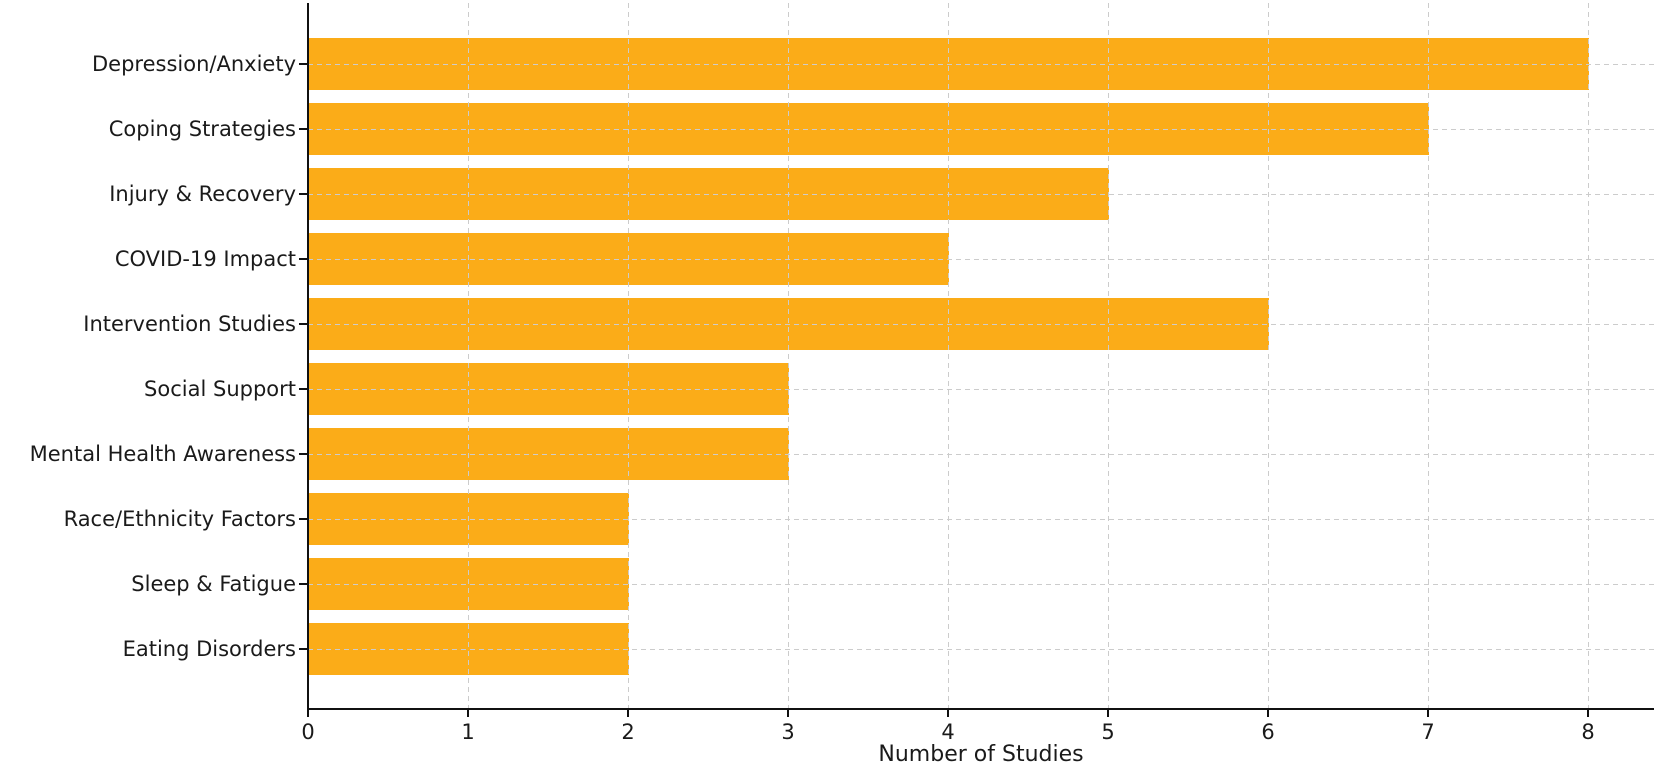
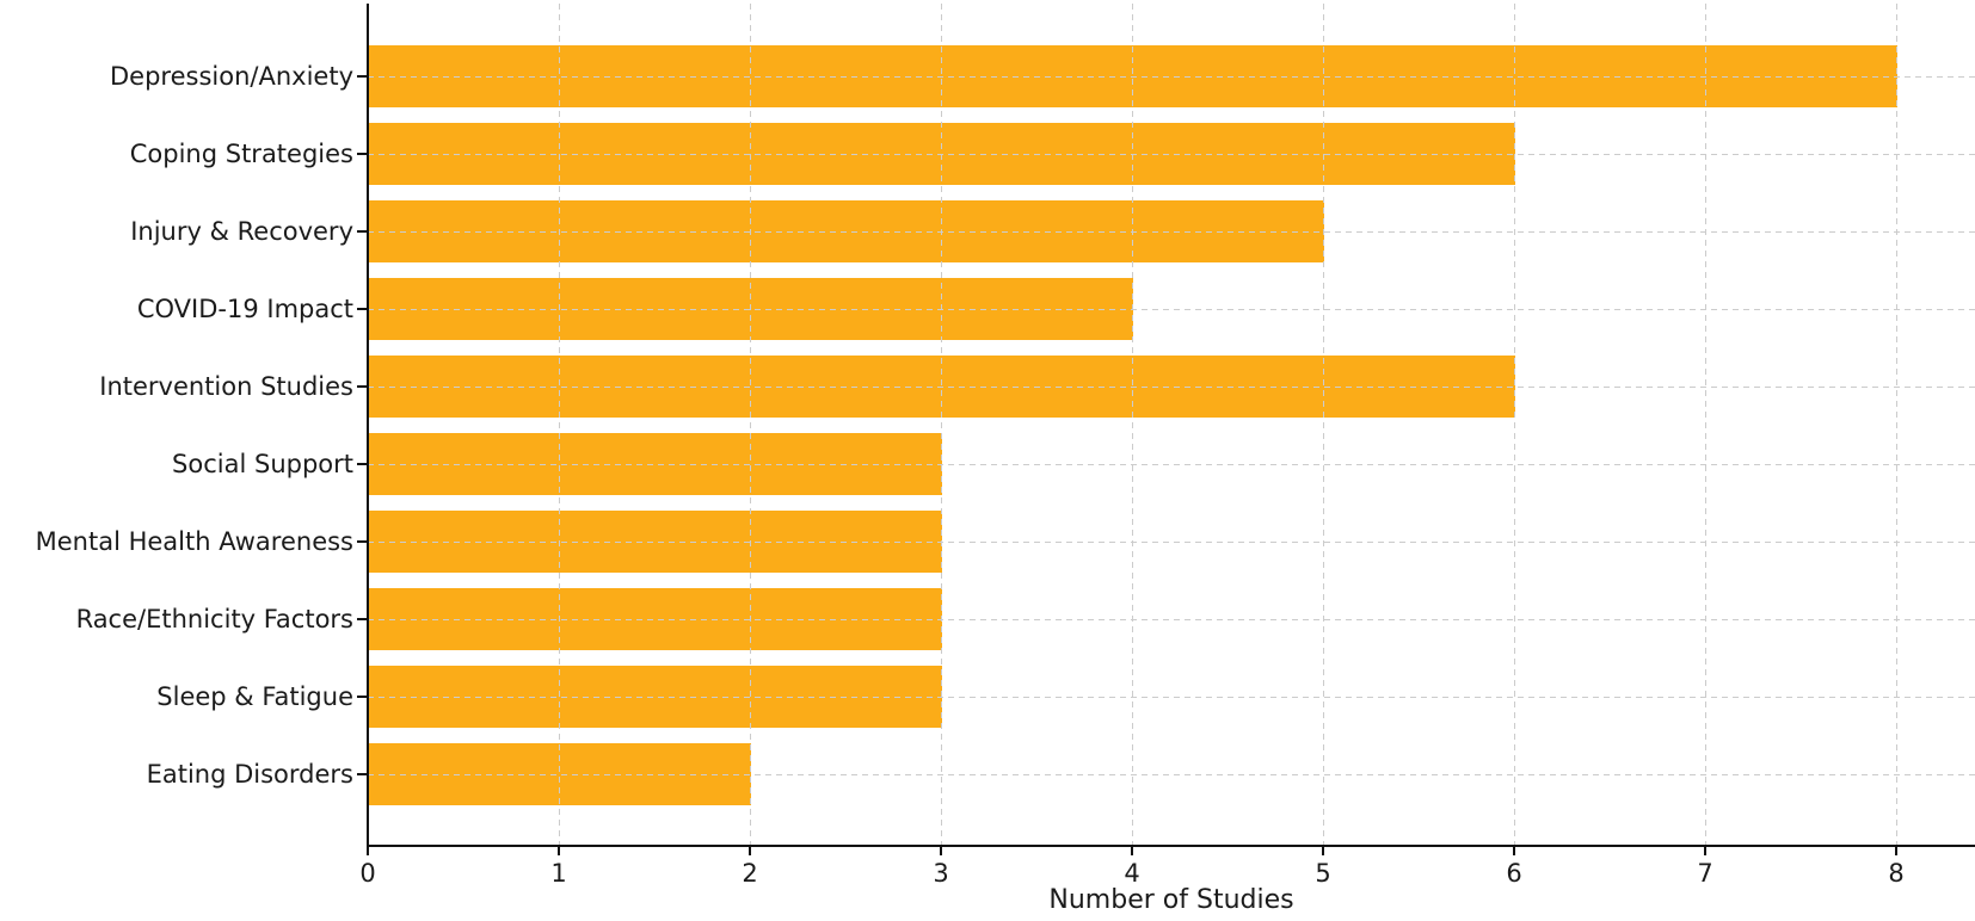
Coping Strategies: 7 -> 6
Race/Ethnicity Factors: 2 -> 3
Sleep & Fatigue: 2 -> 3
